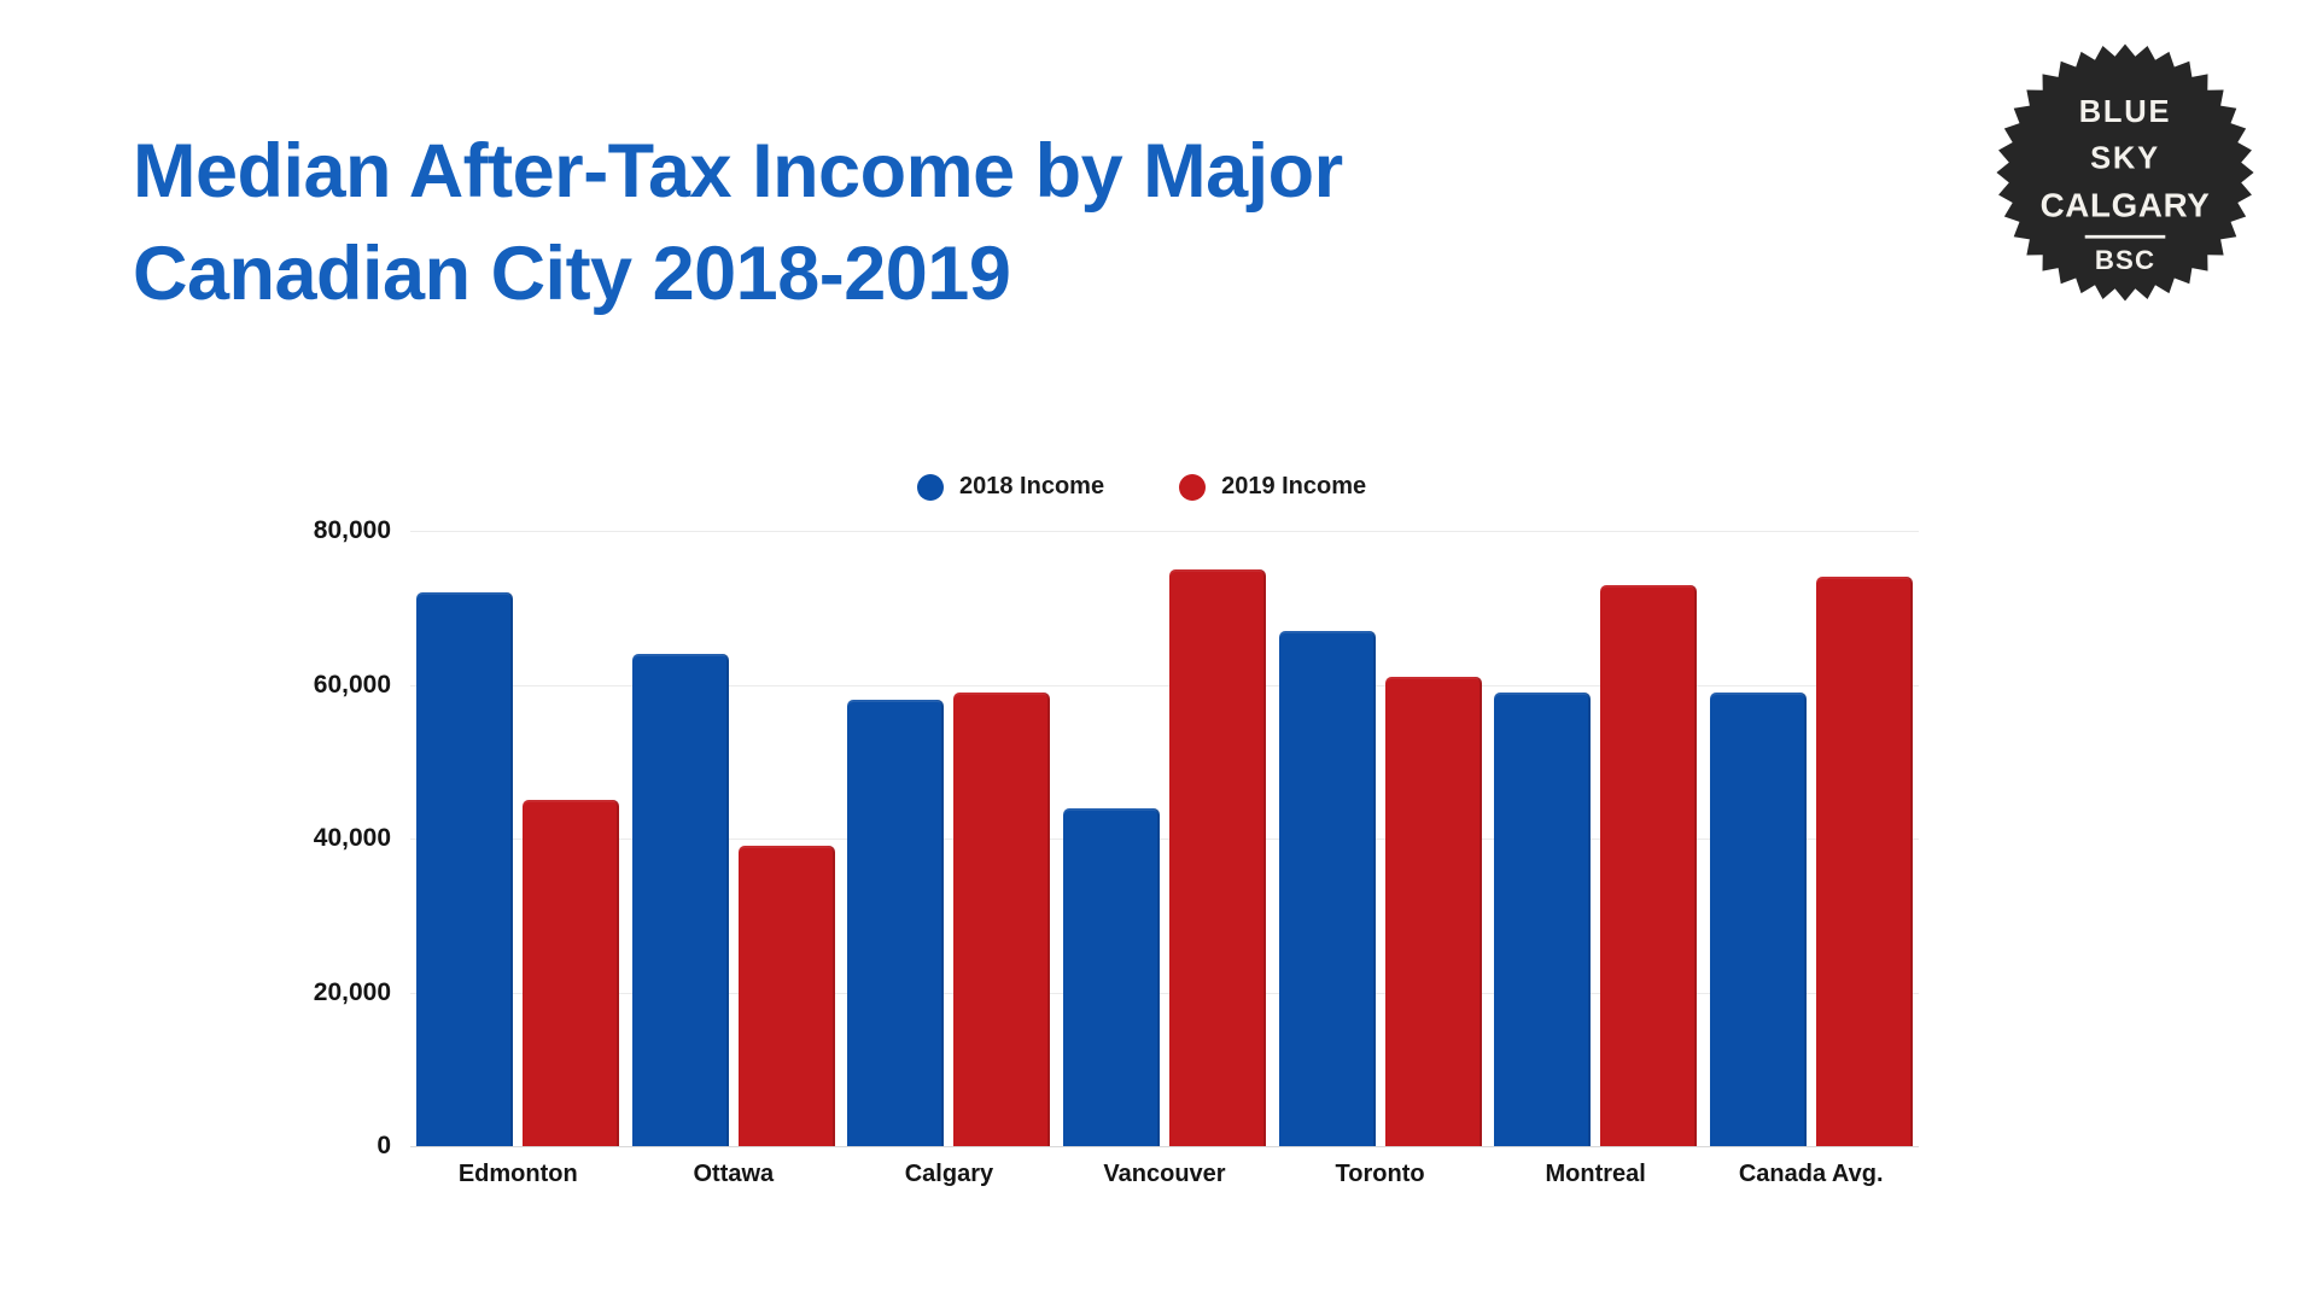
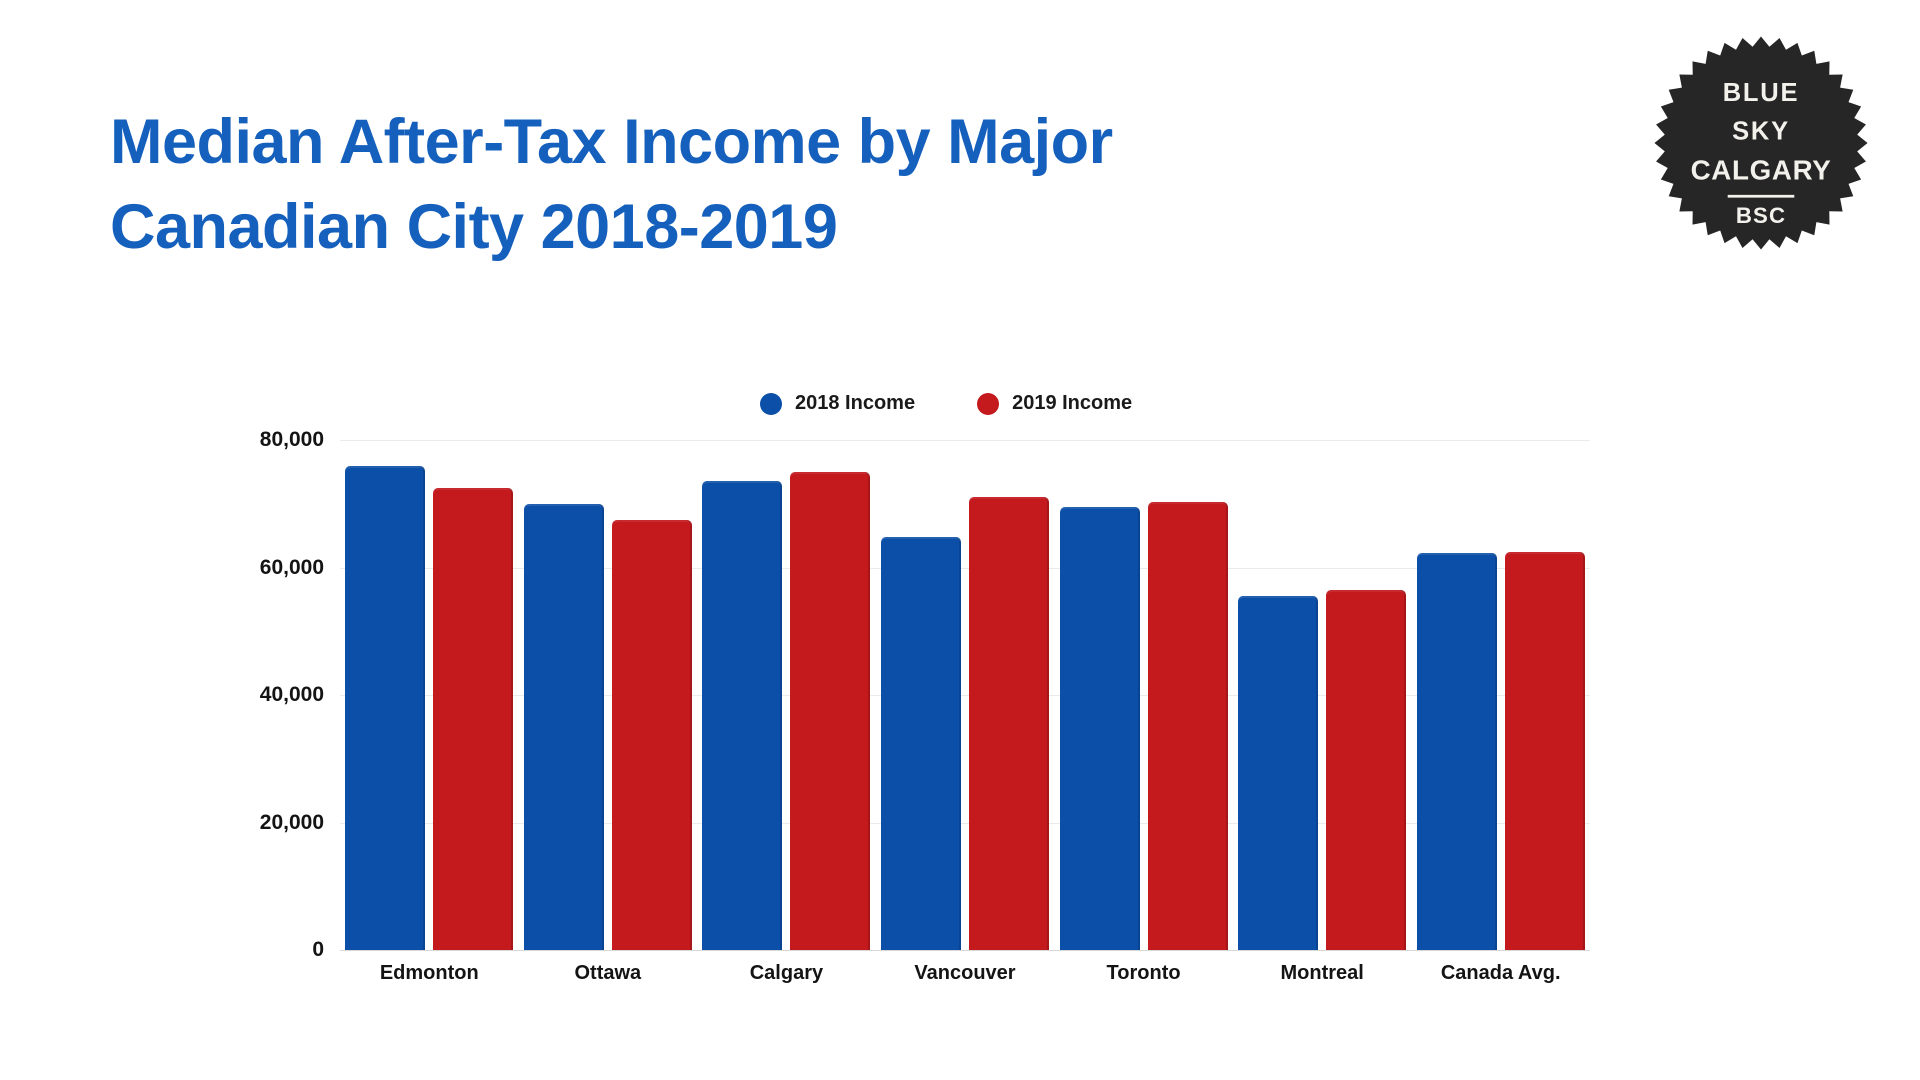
2018 Income/Edmonton: 72000 -> 76000
2019 Income/Edmonton: 45000 -> 72000
2018 Income/Ottawa: 64000 -> 70000
2019 Income/Ottawa: 39000 -> 68000
2018 Income/Calgary: 58000 -> 74000
2019 Income/Calgary: 59000 -> 75000
2018 Income/Vancouver: 44000 -> 65000
2019 Income/Vancouver: 75000 -> 71000
2018 Income/Toronto: 67000 -> 70000
2019 Income/Toronto: 61000 -> 70000
2018 Income/Montreal: 59000 -> 56000
2019 Income/Montreal: 73000 -> 56000
2018 Income/Canada Avg.: 59000 -> 62000
2019 Income/Canada Avg.: 74000 -> 62000
